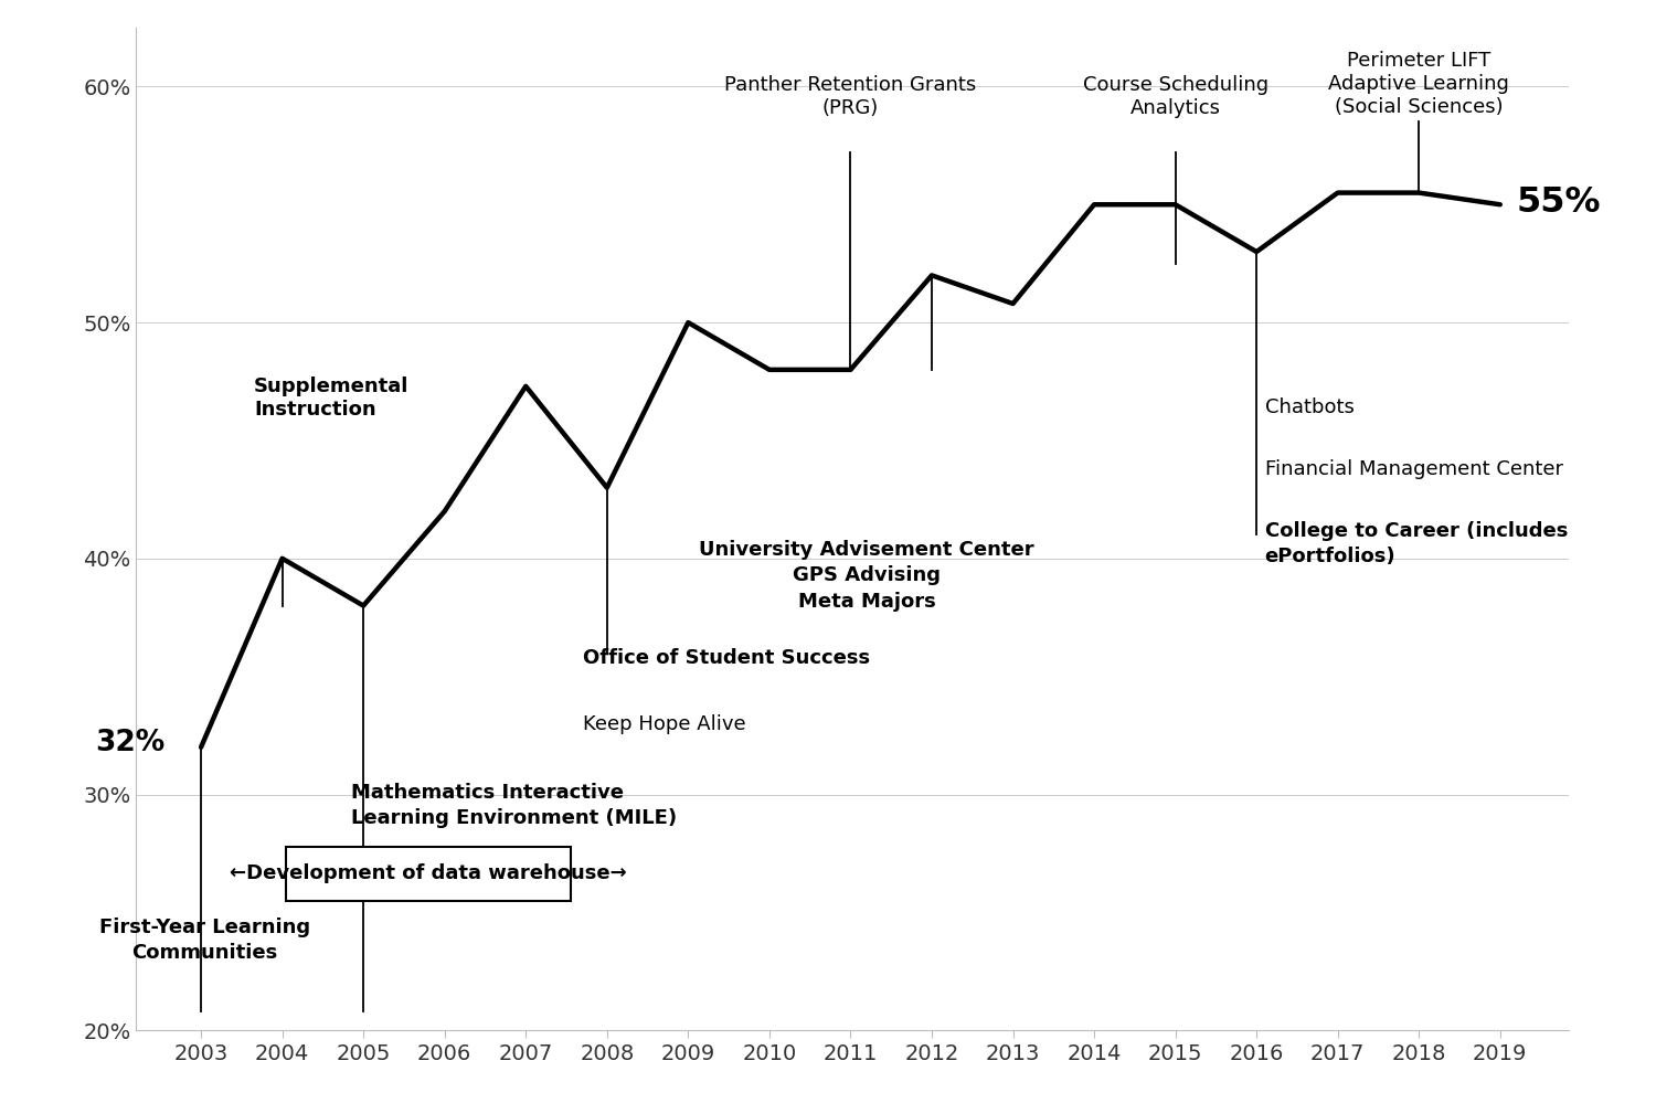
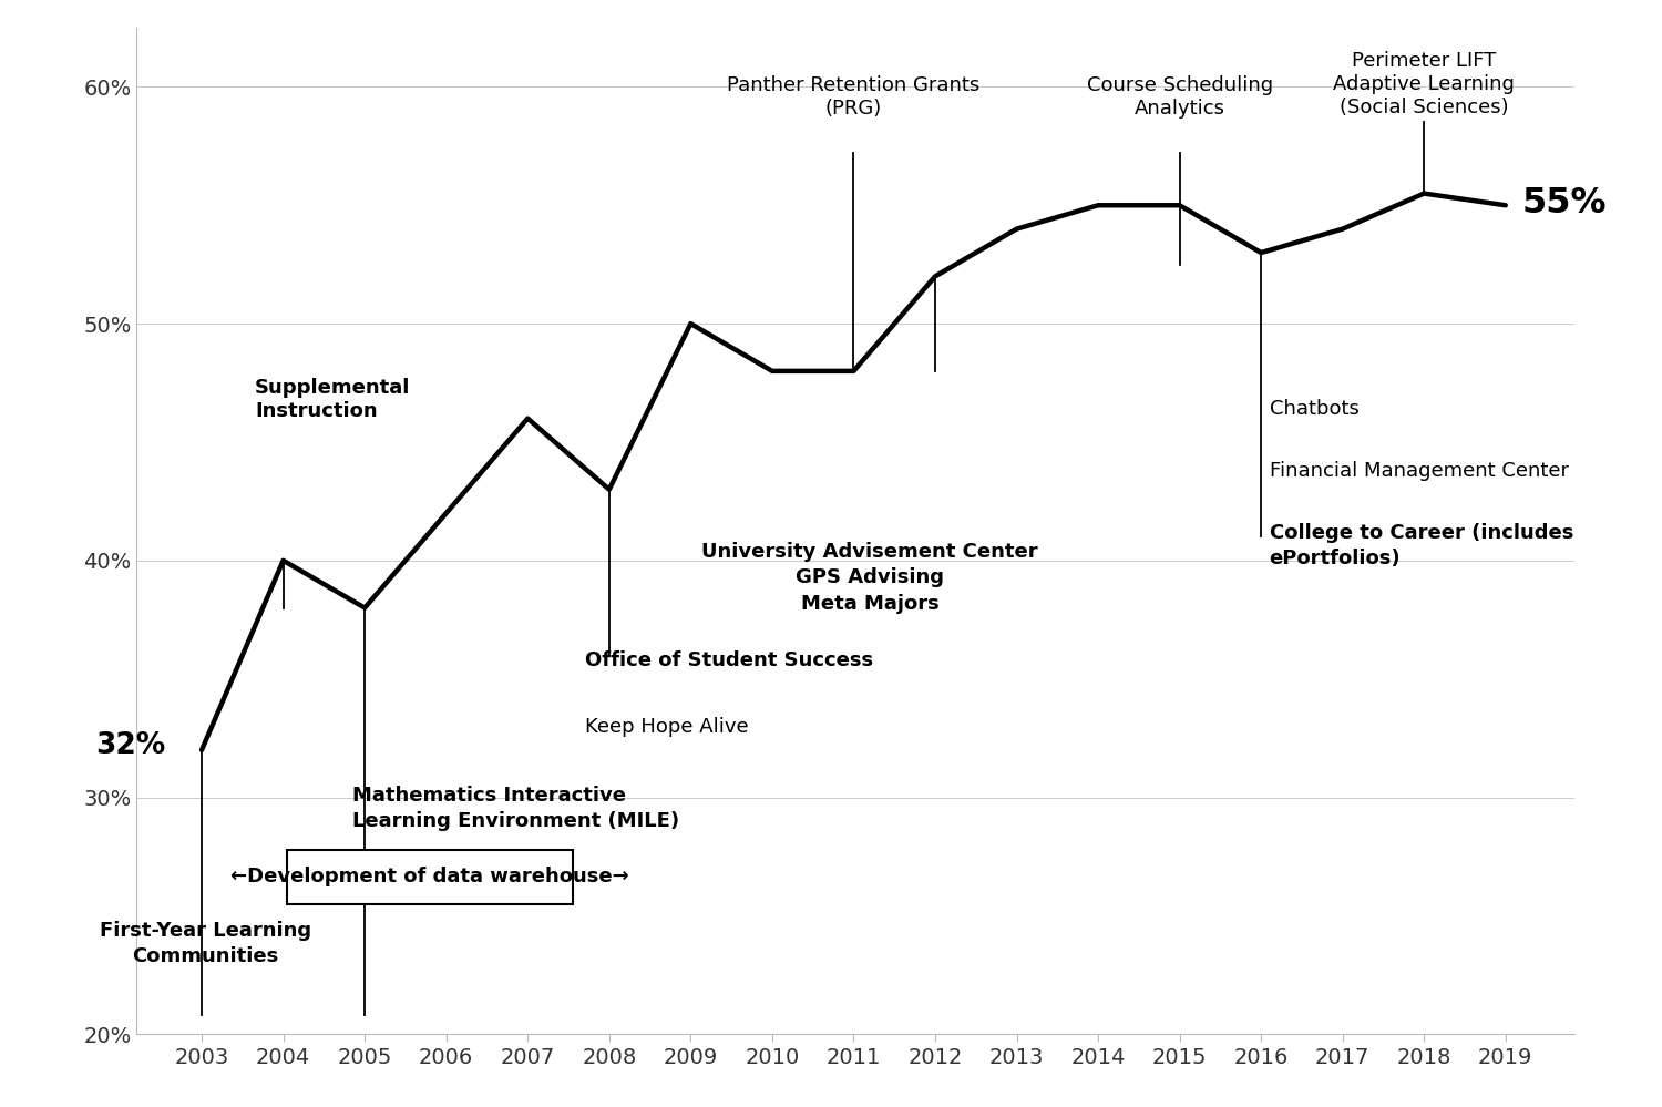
2007: 47.3% -> 46.0%
2013: 50.8% -> 54.0%
2017: 55.5% -> 54.0%
